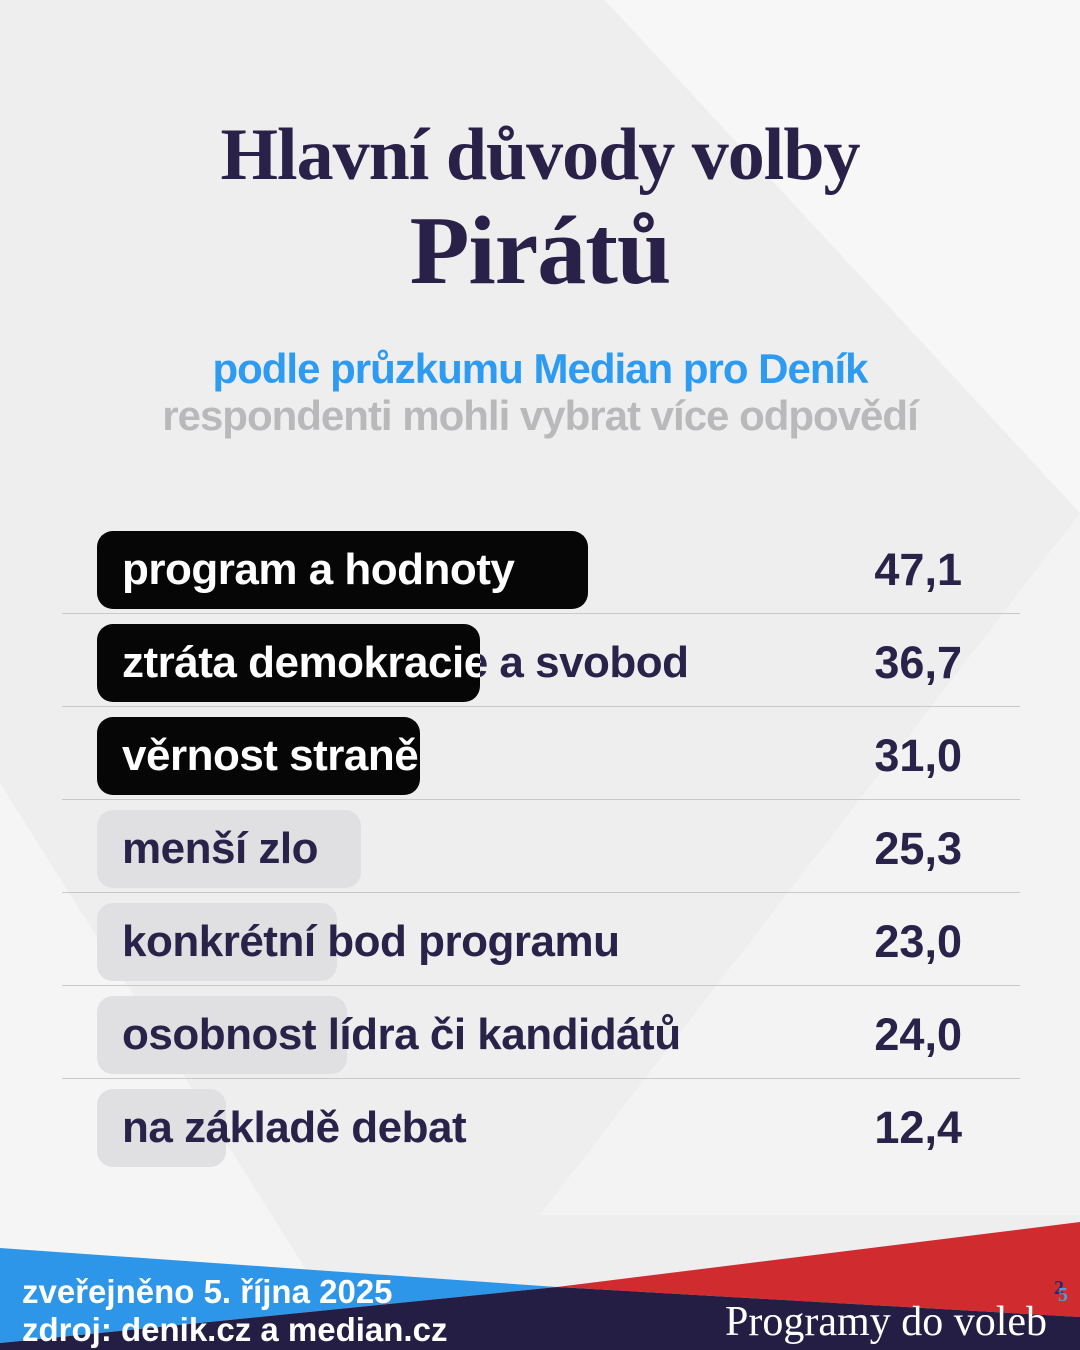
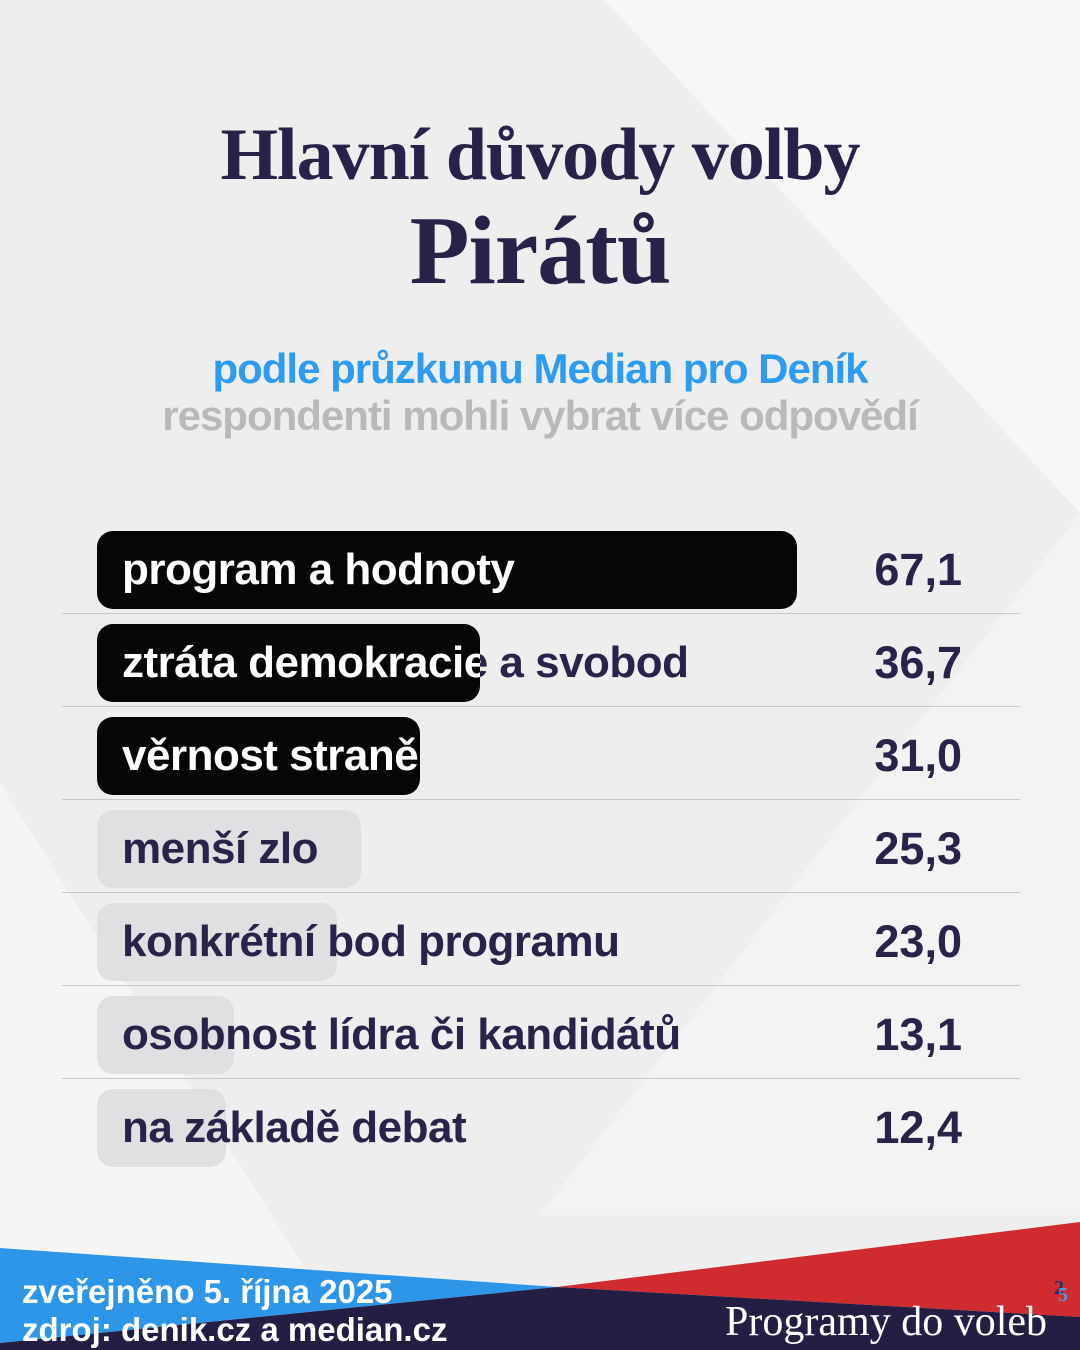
program a hodnoty: 47,1 -> 67,1
osobnost lídra či kandidátů: 24,0 -> 13,1
